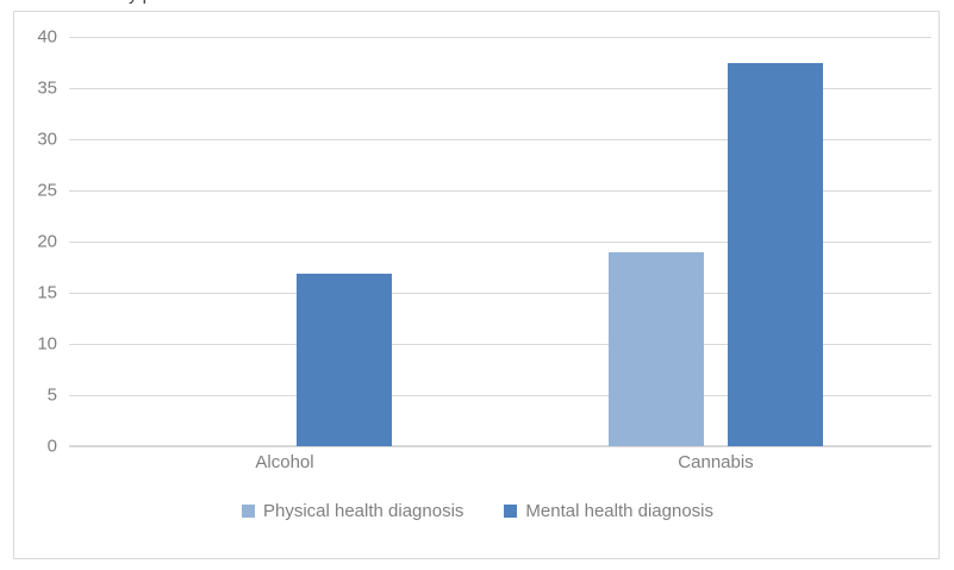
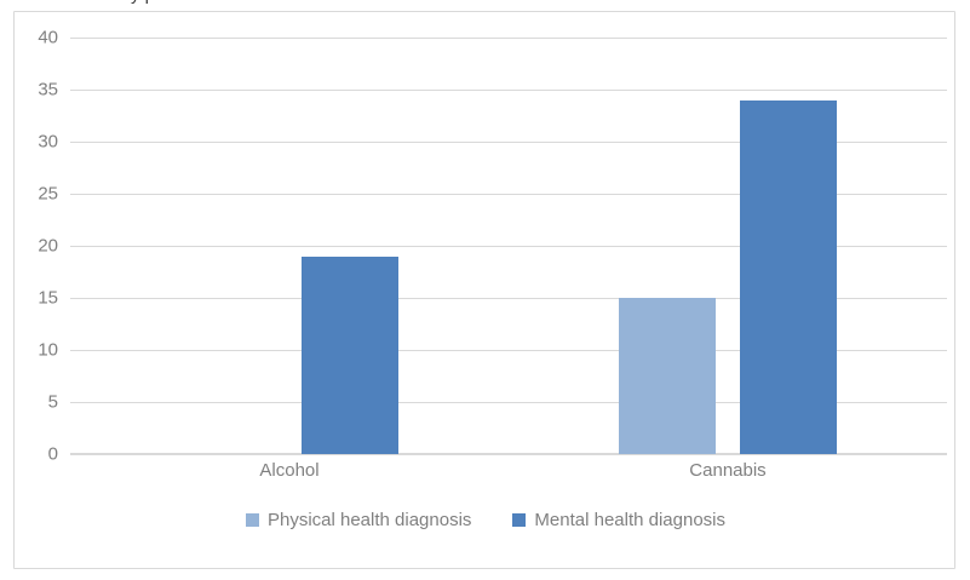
Mental health diagnosis/Alcohol: 17 -> 19
Physical health diagnosis/Cannabis: 19 -> 15
Mental health diagnosis/Cannabis: 38 -> 34
